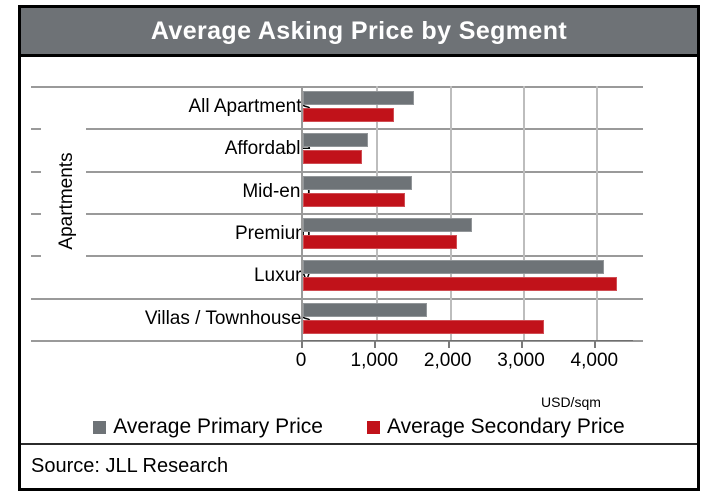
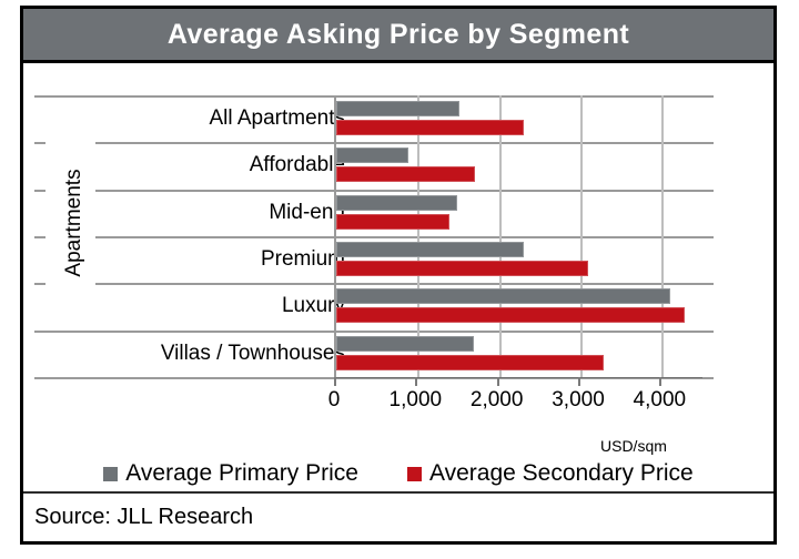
Average Secondary Price/All Apartments: 1200 -> 2300
Average Secondary Price/Affordable: 800 -> 1700
Average Secondary Price/Premium: 2100 -> 3100
